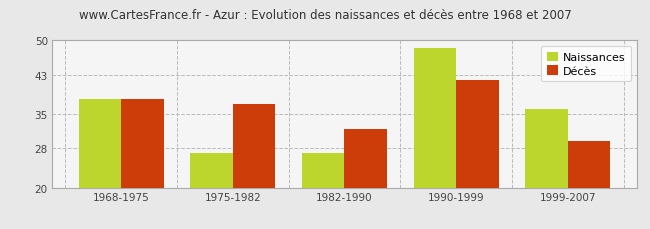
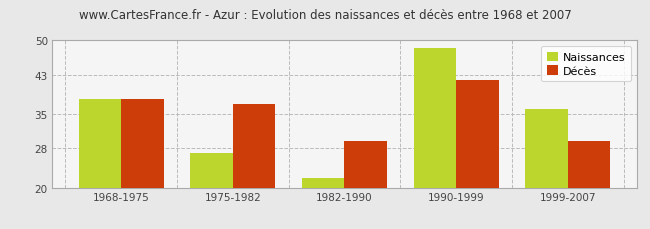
Naissances/1982-1990: 27.0 -> 22.0
Décès/1982-1990: 32.0 -> 29.5
